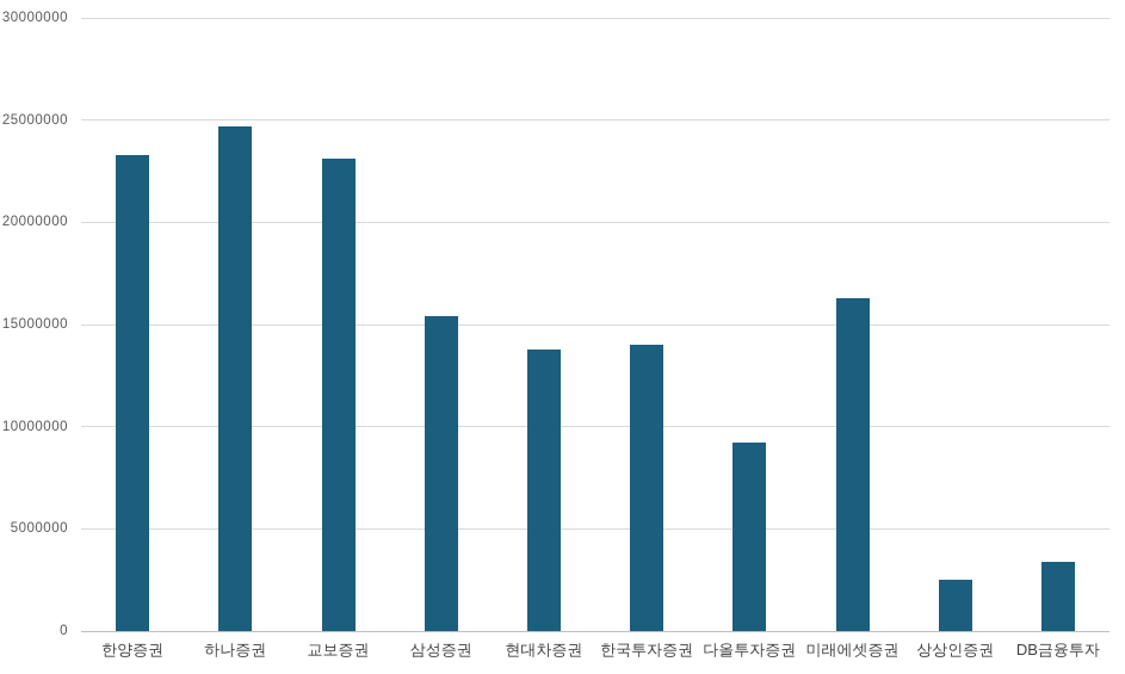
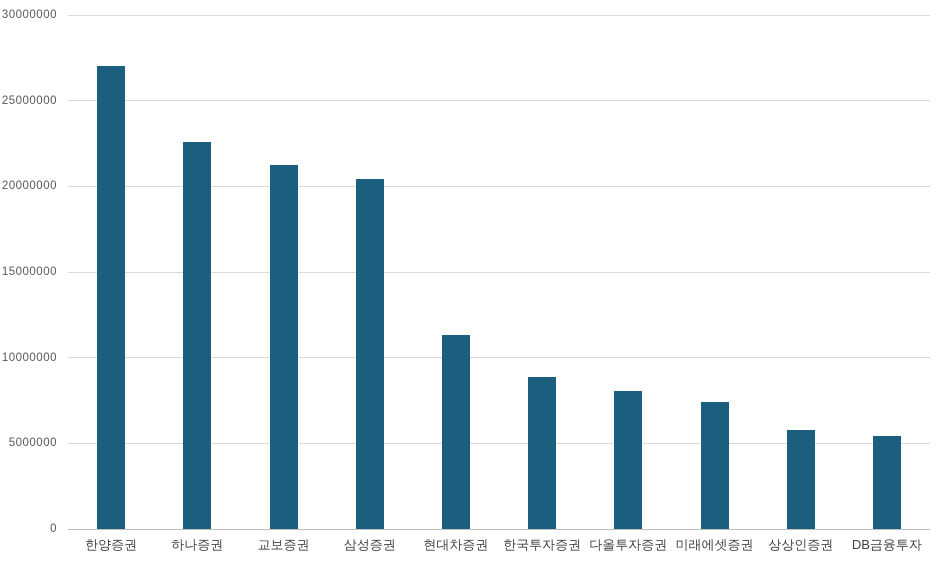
한양증권: 23300000 -> 27000000
하나증권: 24700000 -> 22600000
교보증권: 23100000 -> 21200000
삼성증권: 15400000 -> 20400000
현대차증권: 13800000 -> 11400000
한국투자증권: 14000000 -> 8800000
다올투자증권: 9200000 -> 8000000
미래에셋증권: 16300000 -> 7400000
상상인증권: 2500000 -> 5800000
DB금융투자: 3400000 -> 5400000
